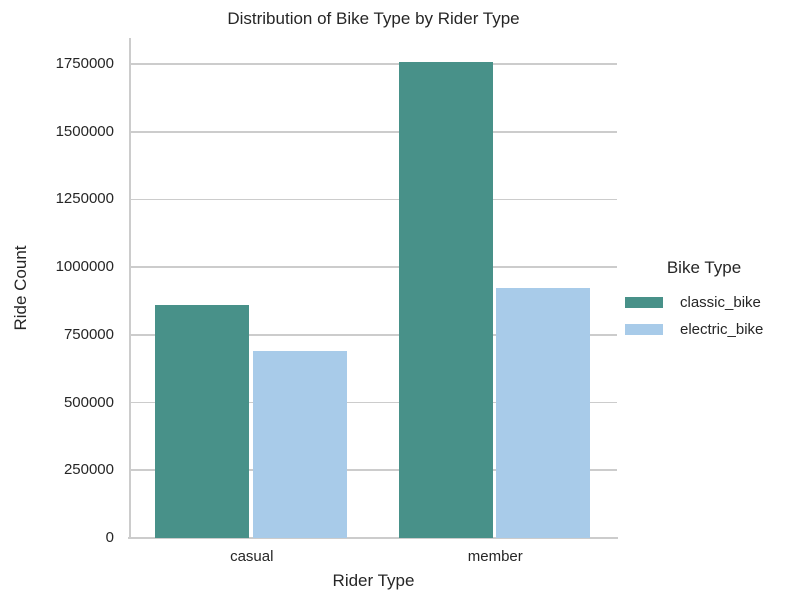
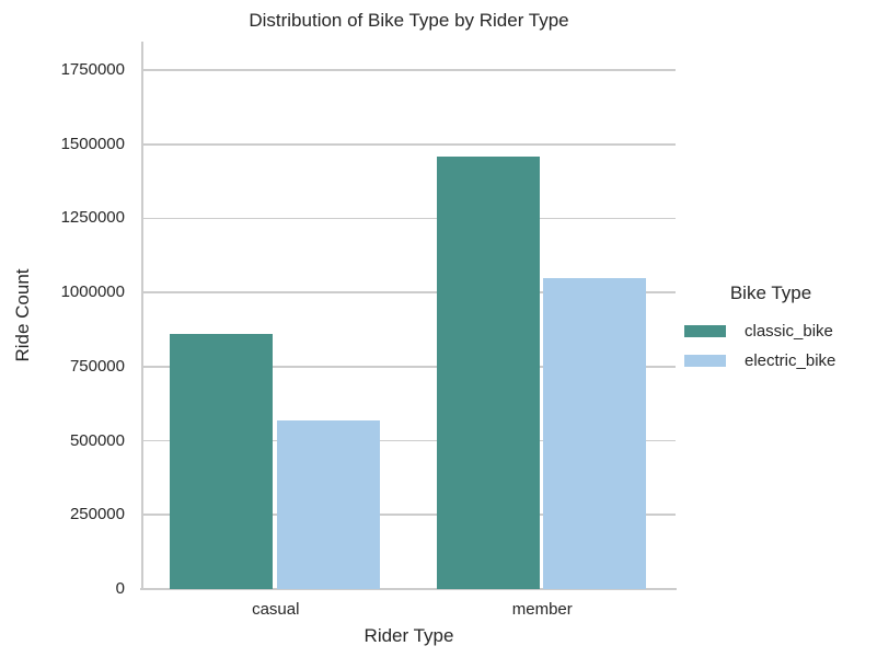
electric_bike/casual: 690000 -> 570000
classic_bike/member: 1760000 -> 1460000
electric_bike/member: 920000 -> 1050000
